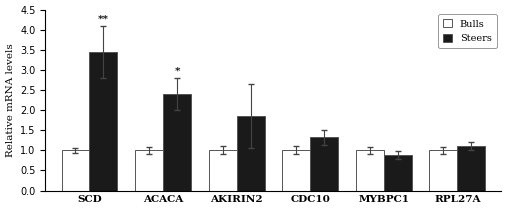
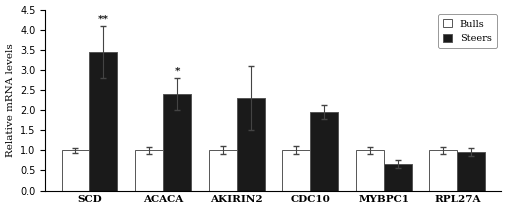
Steers/AKIRIN2: 1.85 -> 2.30
Steers/CDC10: 1.32 -> 1.95
Steers/MYBPC1: 0.88 -> 0.65
Steers/RPL27A: 1.10 -> 0.95
